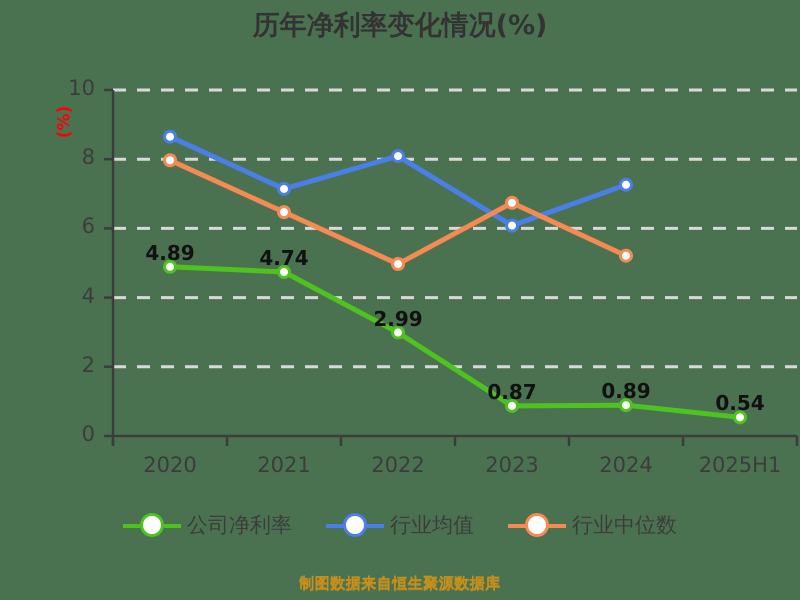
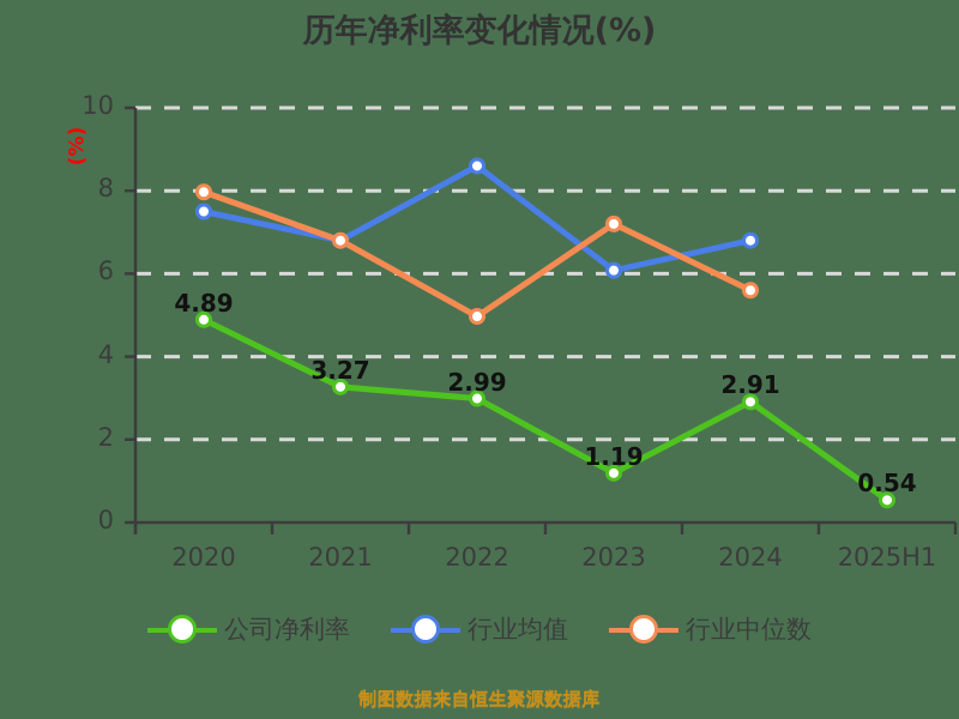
行业均值/2020: 8.7 -> 7.5
公司净利率/2021: 4.74 -> 3.27
行业均值/2021: 7.1 -> 6.8
行业中位数/2021: 6.5 -> 6.8
行业均值/2022: 8.1 -> 8.6
公司净利率/2023: 0.87 -> 1.19
行业中位数/2023: 6.7 -> 7.2
公司净利率/2024: 0.89 -> 2.91
行业均值/2024: 7.3 -> 6.8
行业中位数/2024: 5.2 -> 5.6
